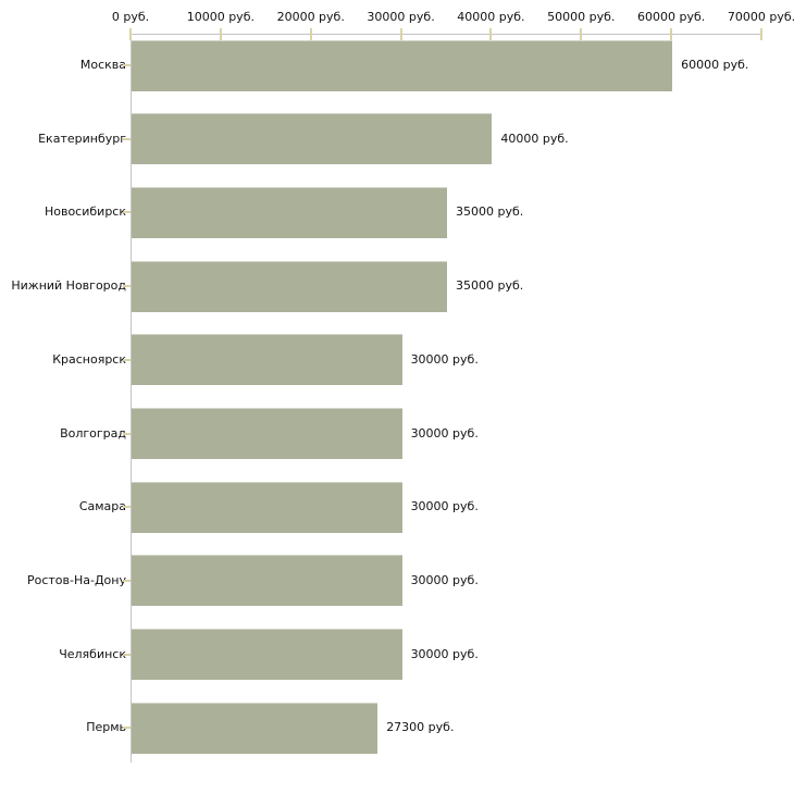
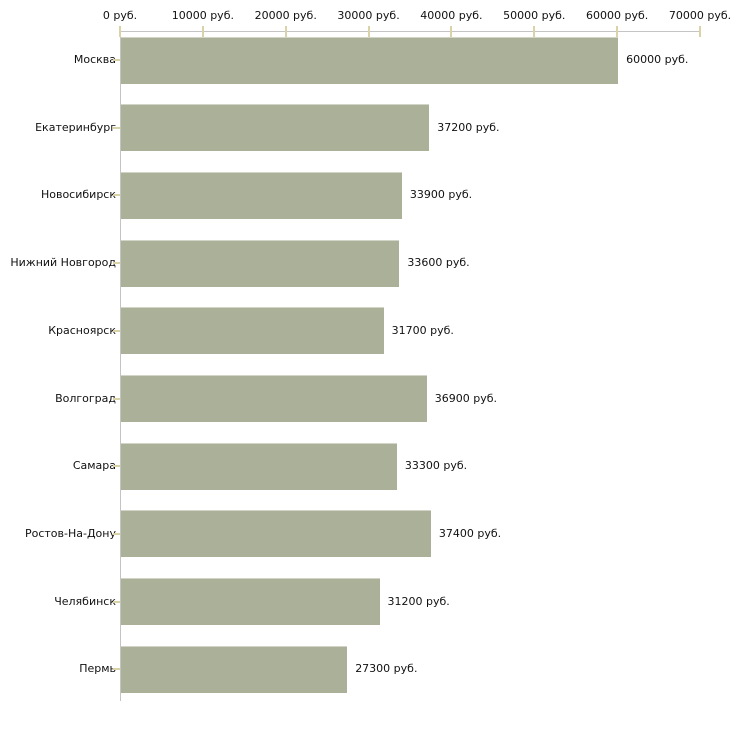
Екатеринбург: 40000 -> 37200
Новосибирск: 35000 -> 33900
Нижний Новгород: 35000 -> 33600
Красноярск: 30000 -> 31700
Волгоград: 30000 -> 36900
Самара: 30000 -> 33300
Ростов-На-Дону: 30000 -> 37400
Челябинск: 30000 -> 31200
